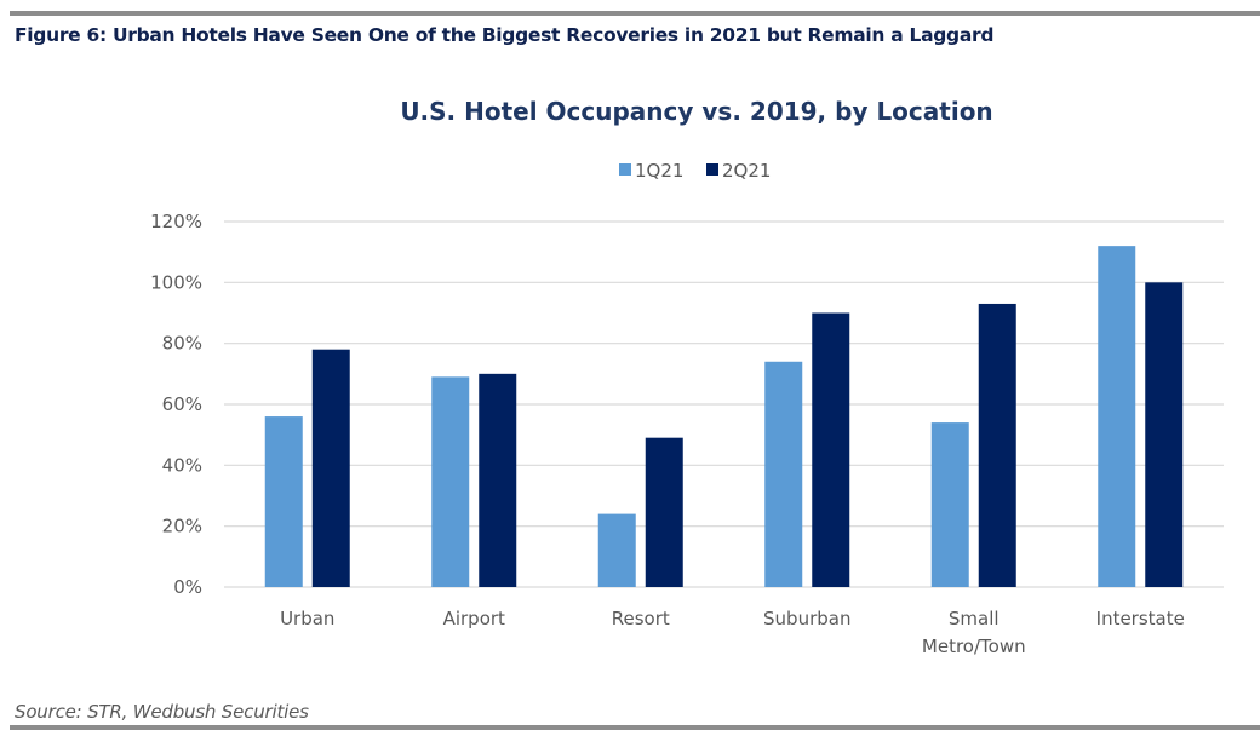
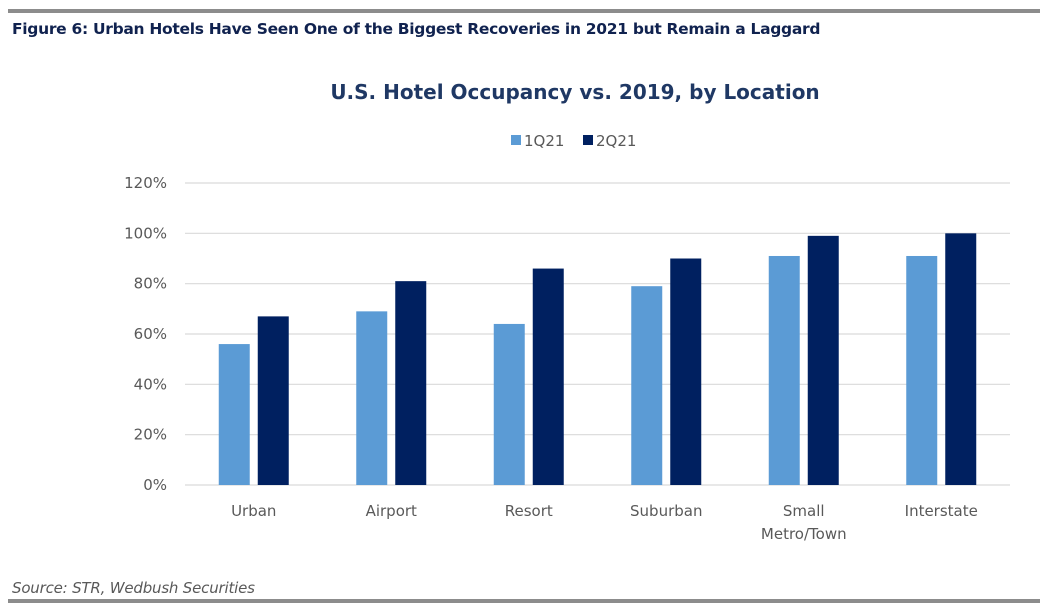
2Q21/Urban: 78% -> 67%
2Q21/Airport: 70% -> 81%
1Q21/Resort: 24% -> 64%
2Q21/Resort: 49% -> 86%
1Q21/Suburban: 74% -> 79%
1Q21/Small Metro/Town: 54% -> 91%
2Q21/Small Metro/Town: 93% -> 99%
1Q21/Interstate: 112% -> 91%
